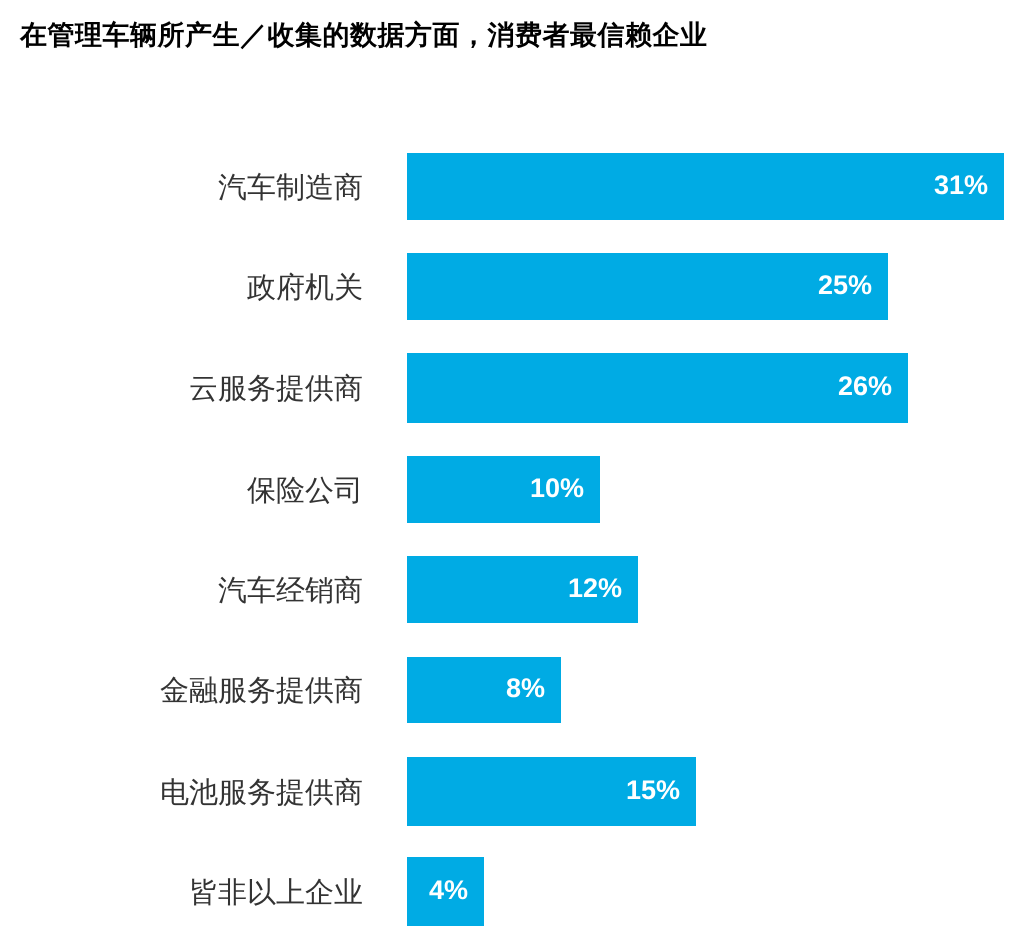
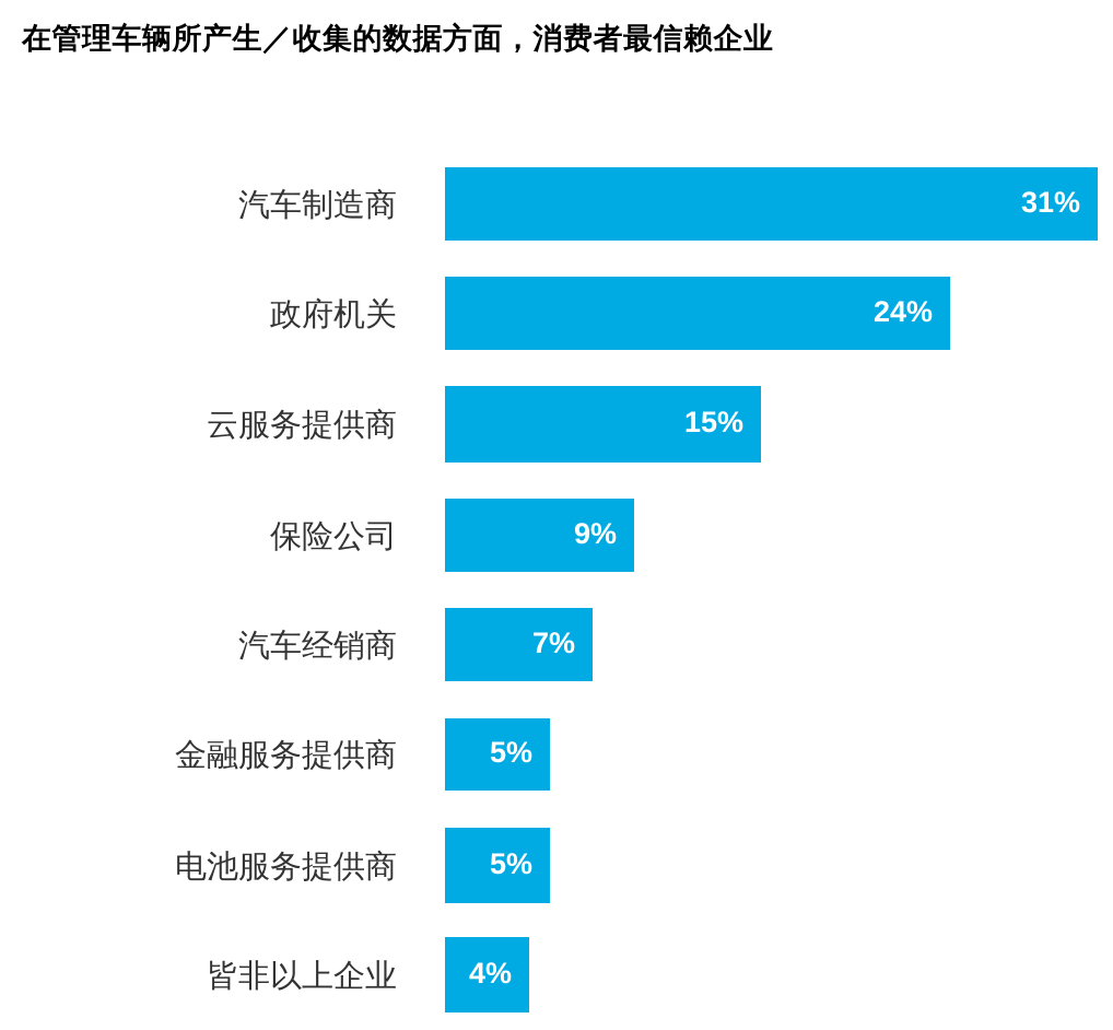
政府机关: 25% -> 24%
云服务提供商: 26% -> 15%
保险公司: 10% -> 9%
汽车经销商: 12% -> 7%
金融服务提供商: 8% -> 5%
电池服务提供商: 15% -> 5%
